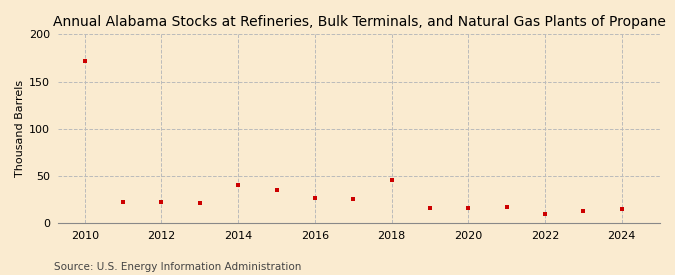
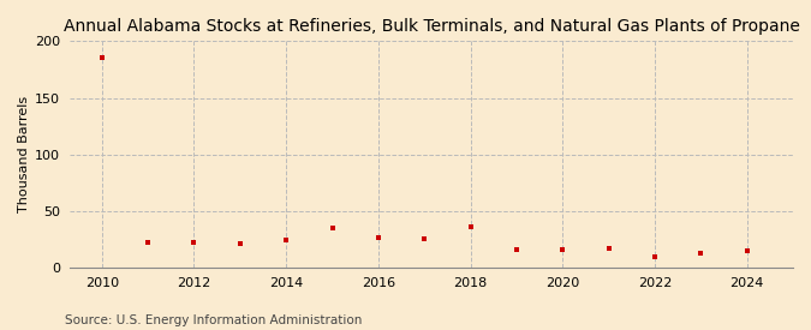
2010: 172 -> 185
2014: 40 -> 24
2018: 46 -> 36
